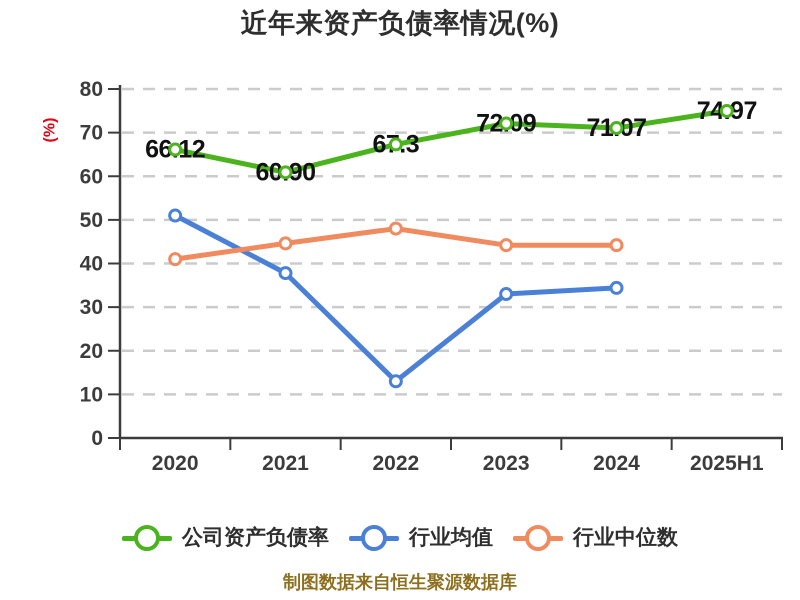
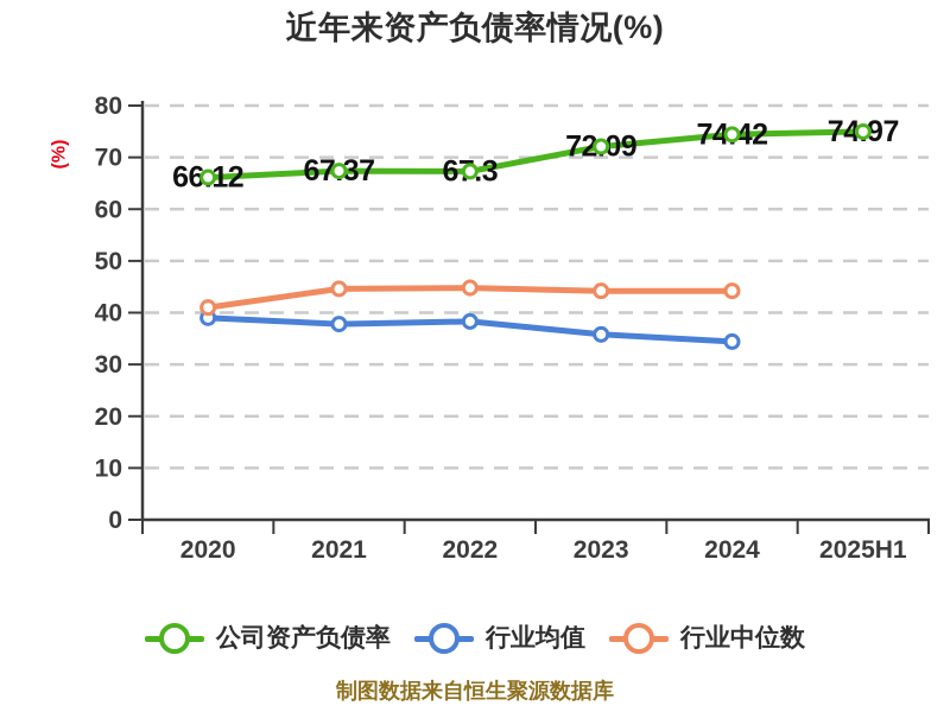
行业均值/2020: 51 -> 39
公司资产负债率/2021: 60.90 -> 67.37
行业均值/2022: 13 -> 38
行业中位数/2022: 48 -> 45
行业均值/2023: 33 -> 36
公司资产负债率/2024: 71.07 -> 74.42
